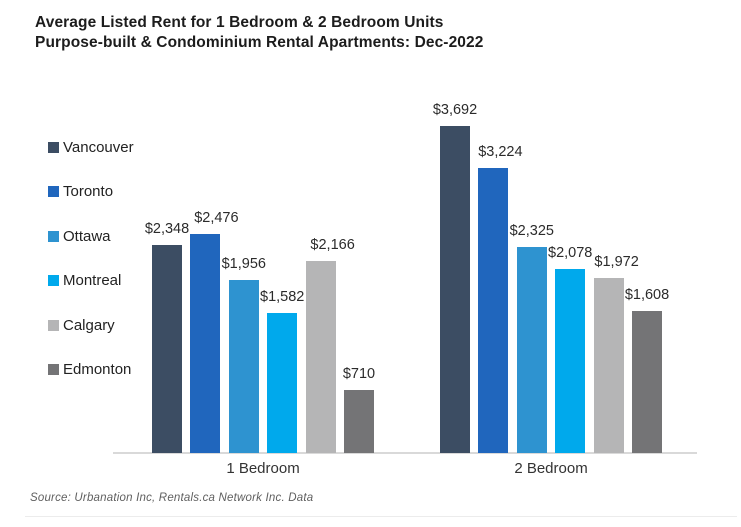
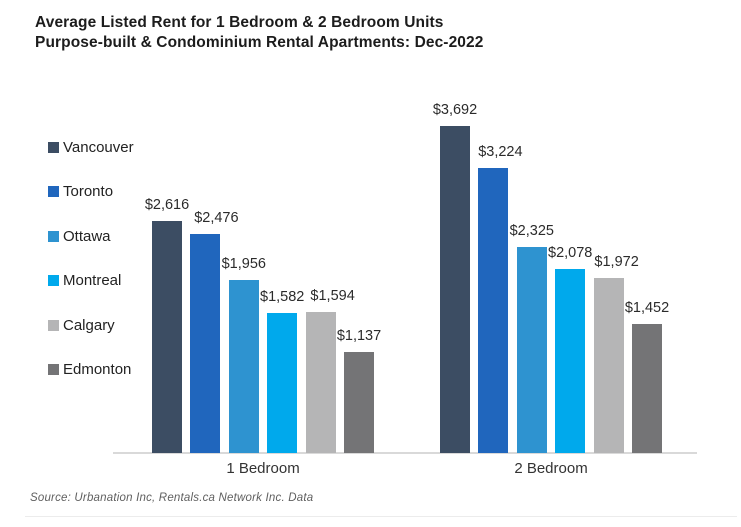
Vancouver/1 Bedroom: $2,348 -> $2,616
Calgary/1 Bedroom: $2,166 -> $1,594
Edmonton/1 Bedroom: $710 -> $1,137
Edmonton/2 Bedroom: $1,608 -> $1,452
